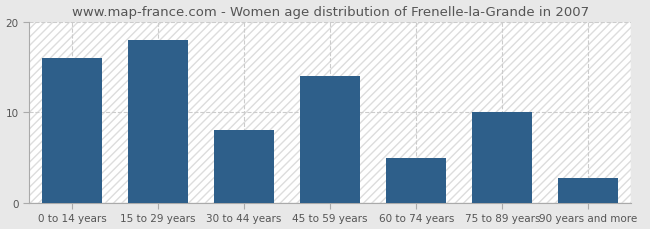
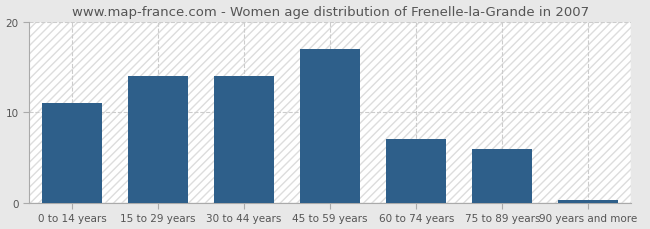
0 to 14 years: 16.0 -> 11.0
15 to 29 years: 18.0 -> 14.0
30 to 44 years: 8.0 -> 14.0
45 to 59 years: 14.0 -> 17.0
60 to 74 years: 5.0 -> 7.0
75 to 89 years: 10.0 -> 6.0
90 years and more: 2.8 -> 0.3
